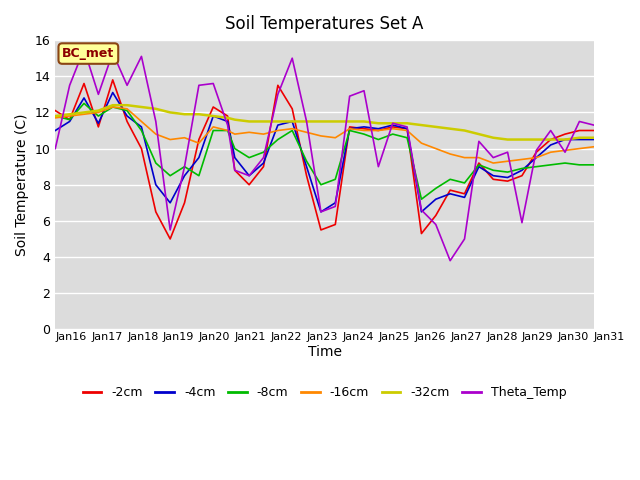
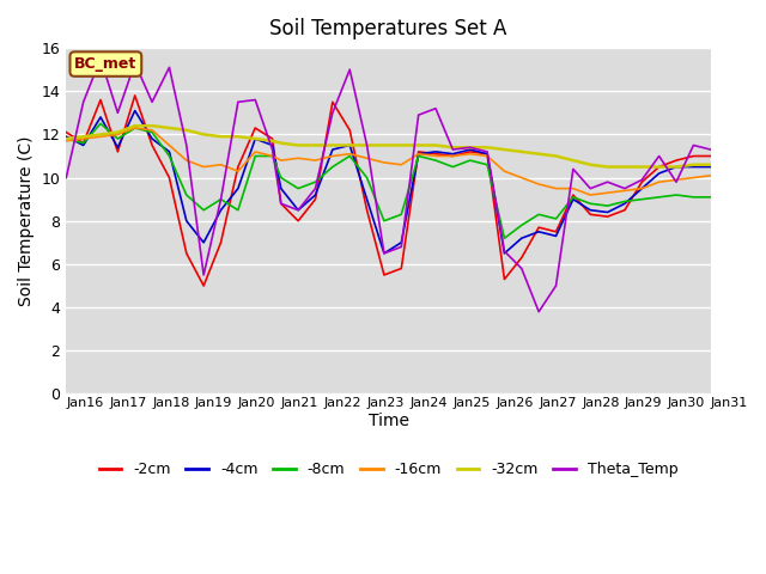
-4cm/Jan16: 11.0 -> 11.9
-8cm/Jan23: 9.3 -> 10.0
Theta_Temp/Jan25: 9.0 -> 11.3
Theta_Temp/Jan29: 5.9 -> 9.5
